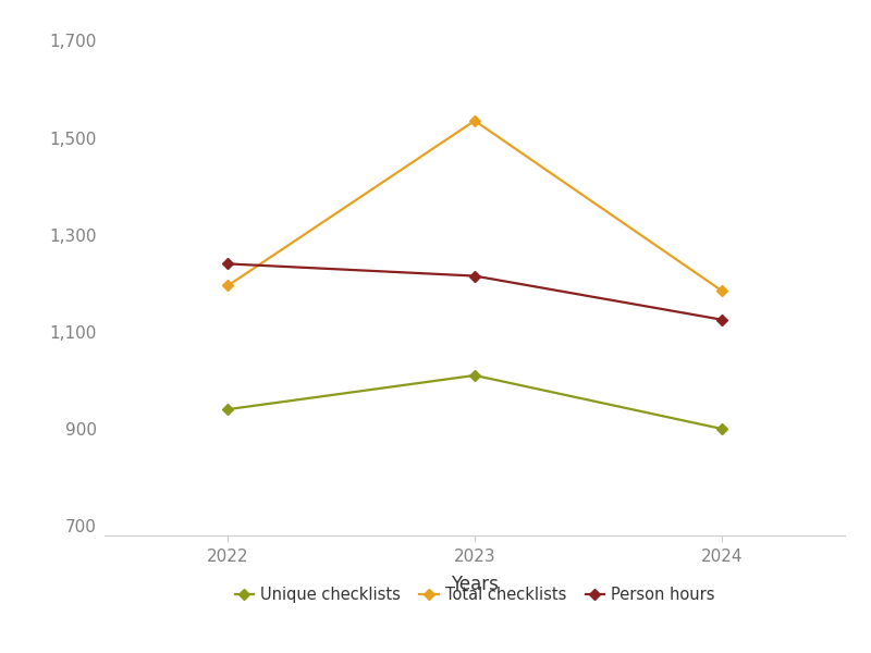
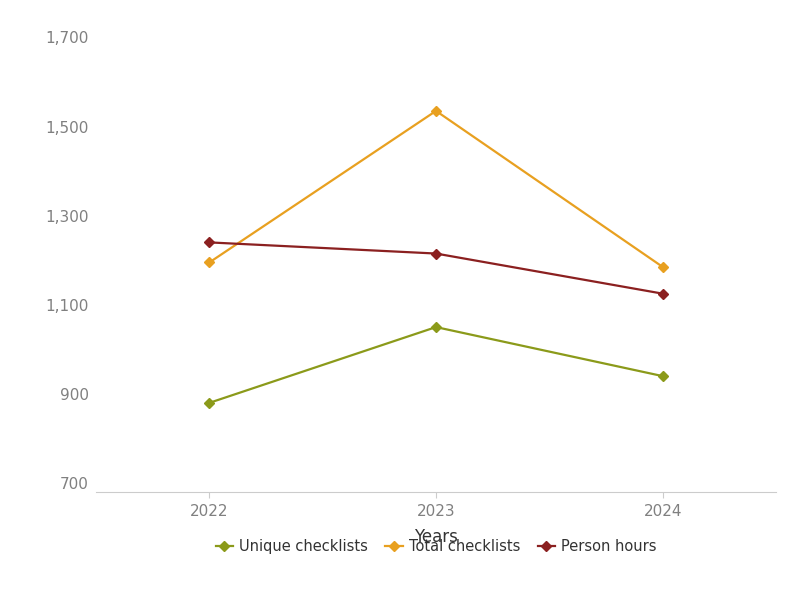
Unique checklists/2022: 940 -> 880
Unique checklists/2023: 1,010 -> 1,050
Unique checklists/2024: 900 -> 940
